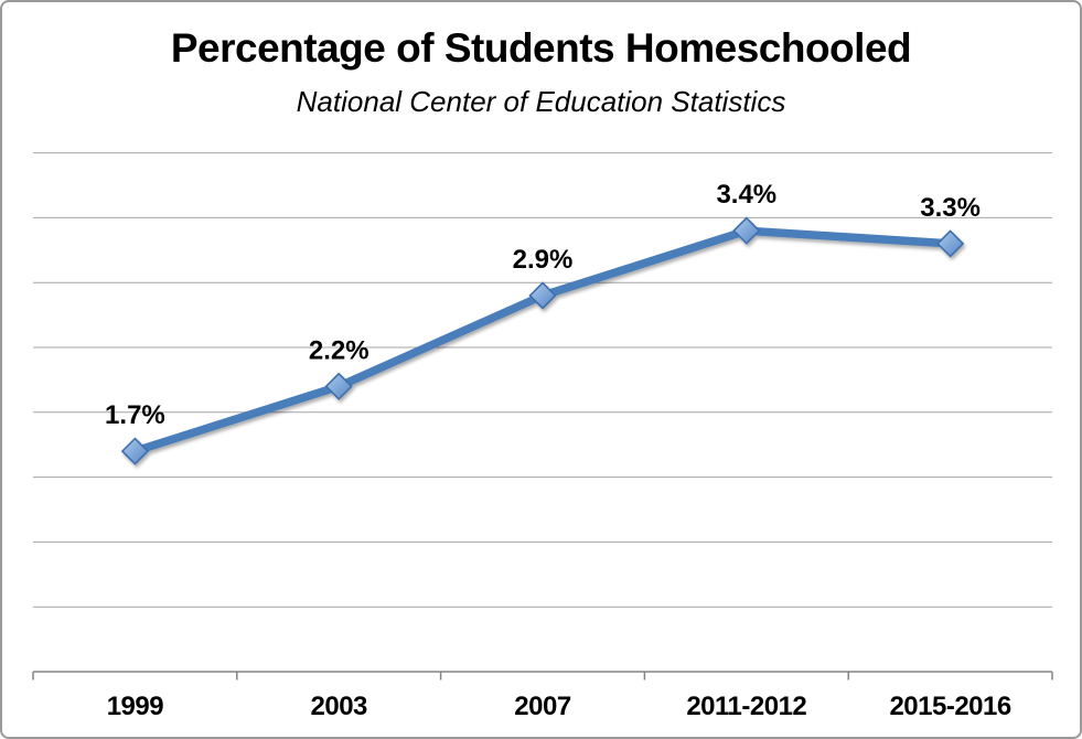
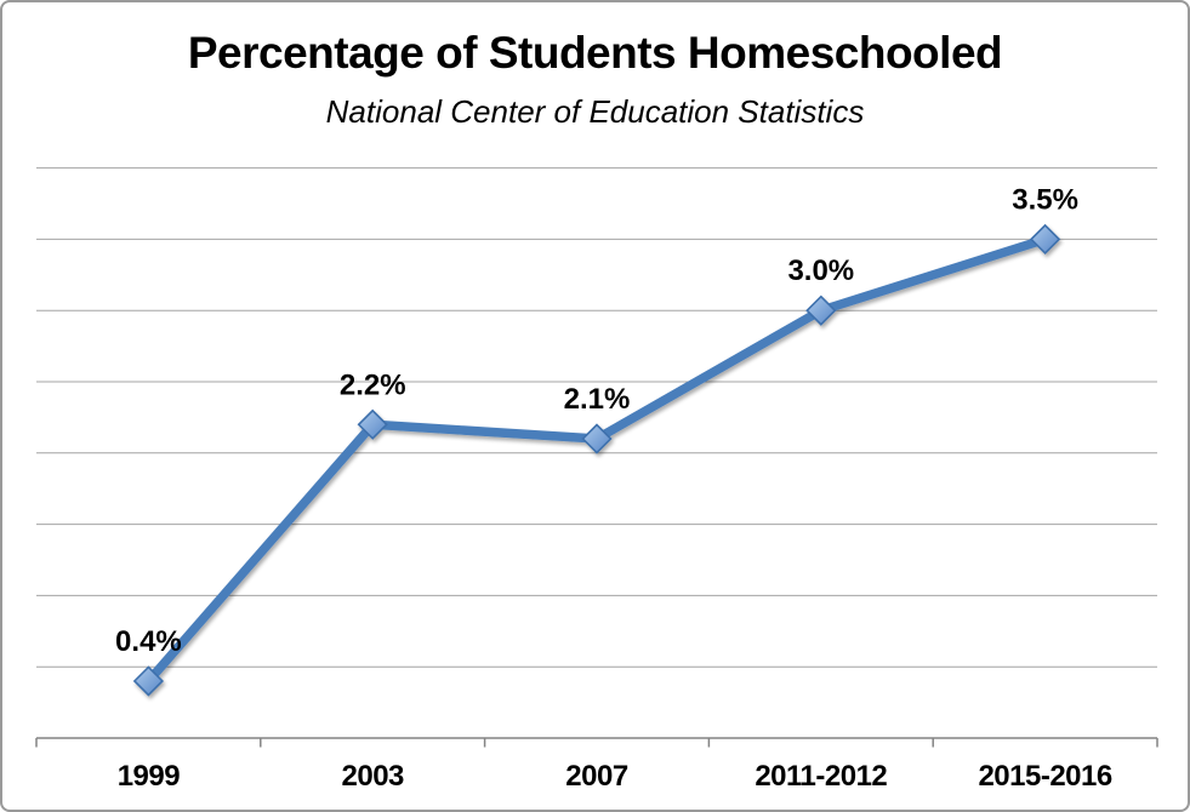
1999: 1.7% -> 0.4%
2007: 2.9% -> 2.1%
2011-2012: 3.4% -> 3.0%
2015-2016: 3.3% -> 3.5%
